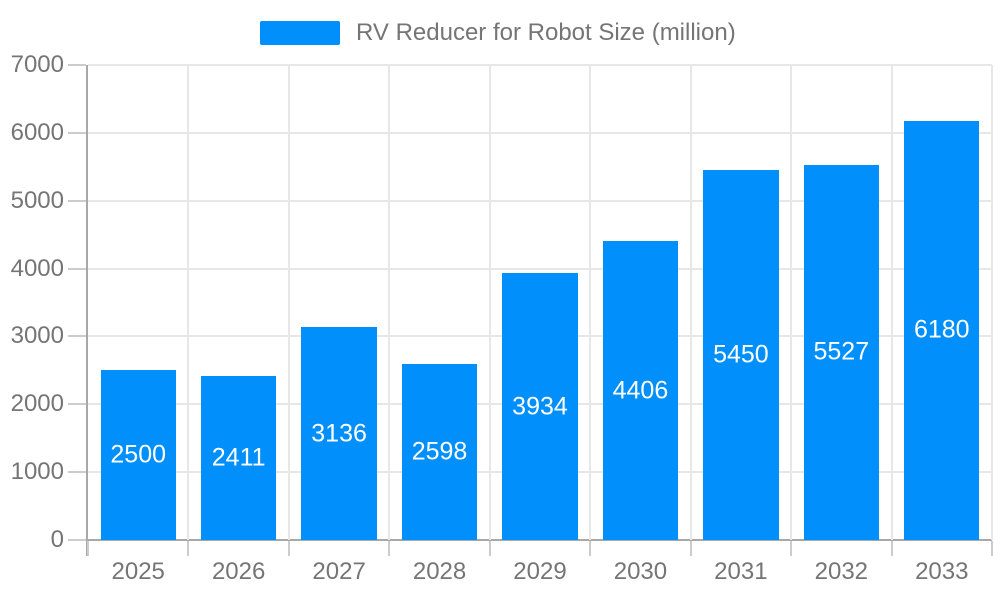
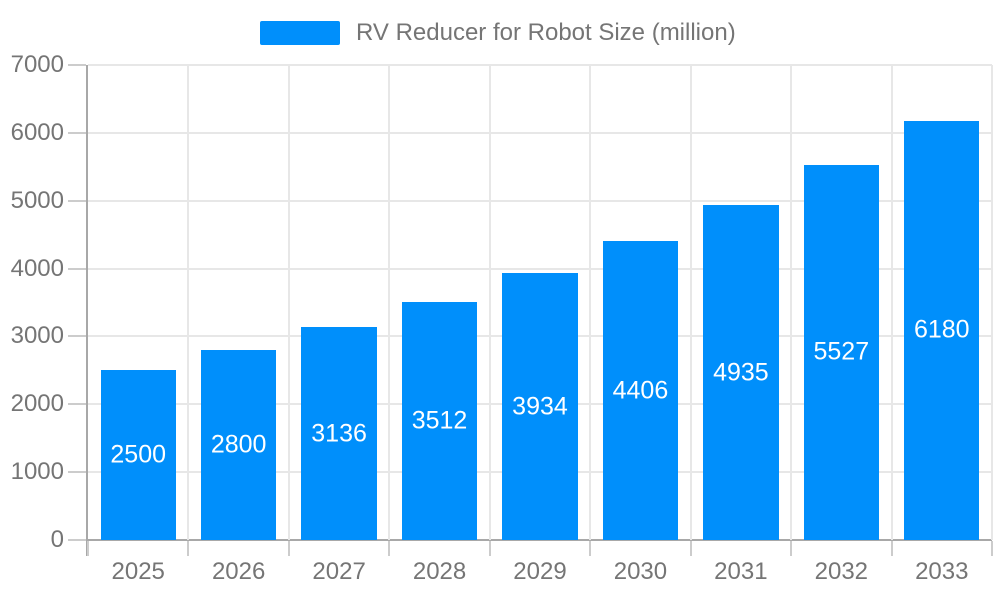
2026: 2411 -> 2800
2028: 2598 -> 3512
2031: 5450 -> 4935
